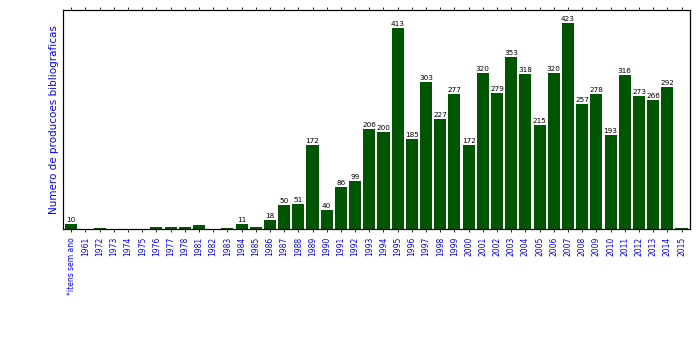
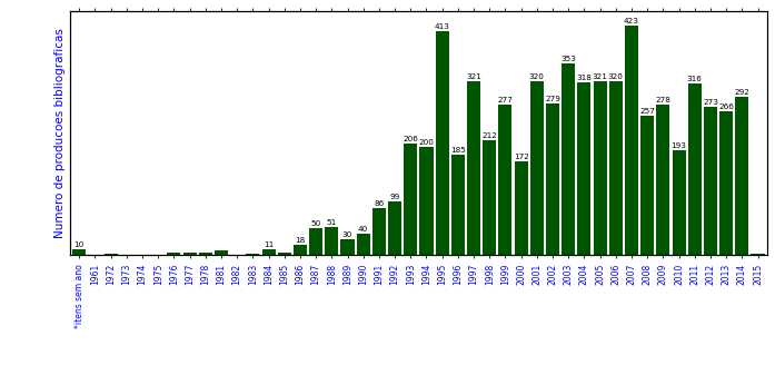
1989: 172 -> 30
1997: 303 -> 321
1998: 227 -> 212
2005: 215 -> 321
